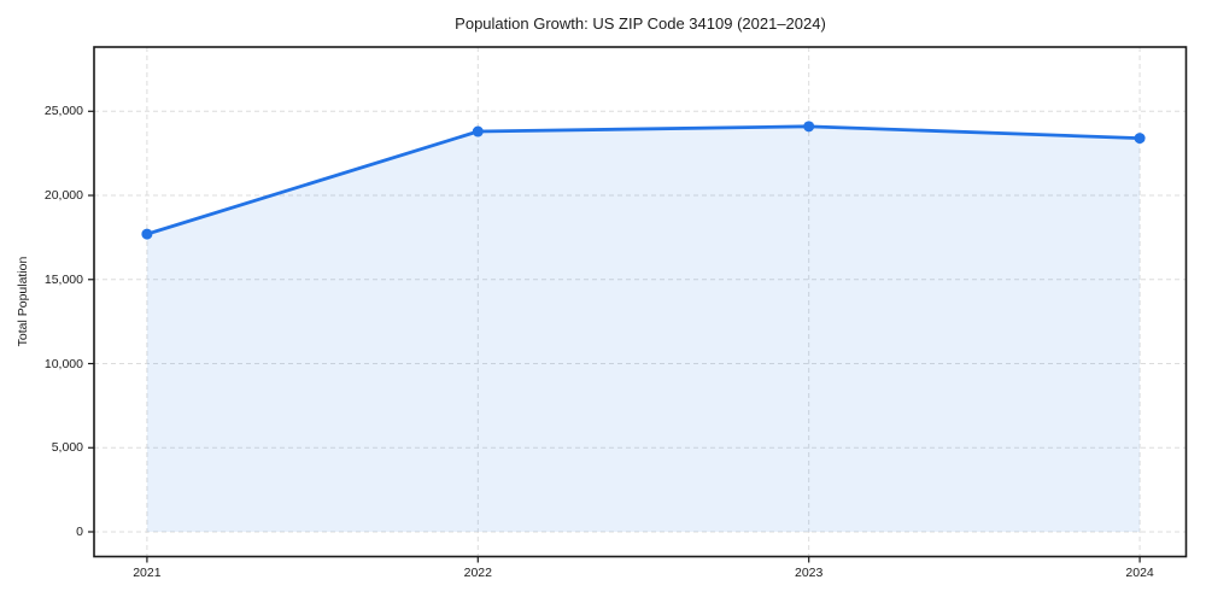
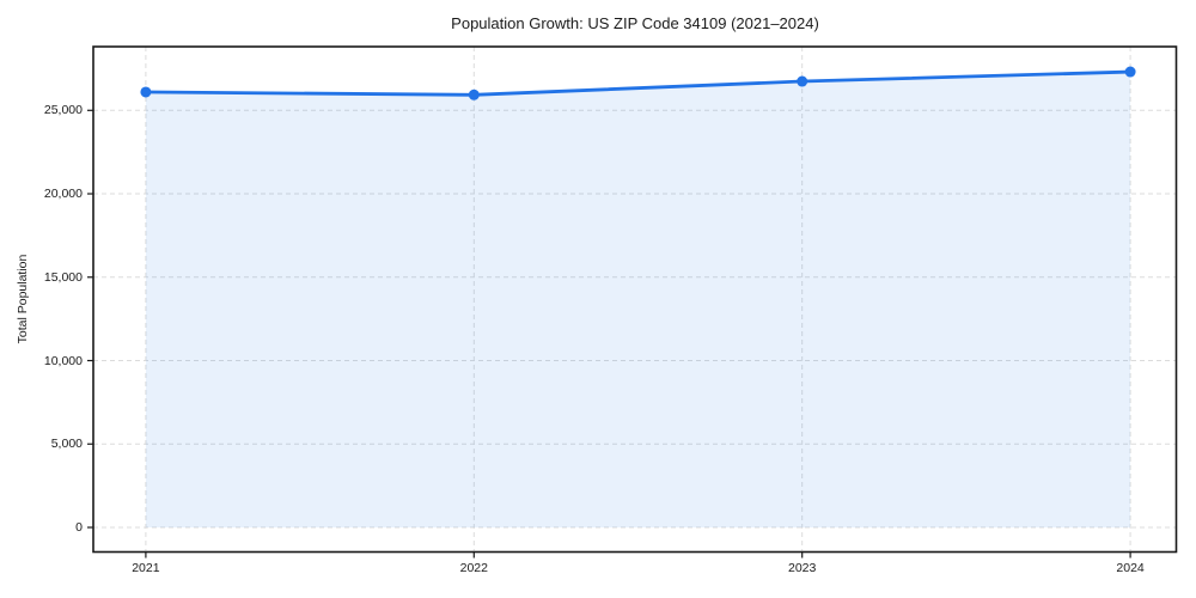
2021: 17700 -> 26100
2022: 23800 -> 25900
2023: 24100 -> 26700
2024: 23400 -> 27300
